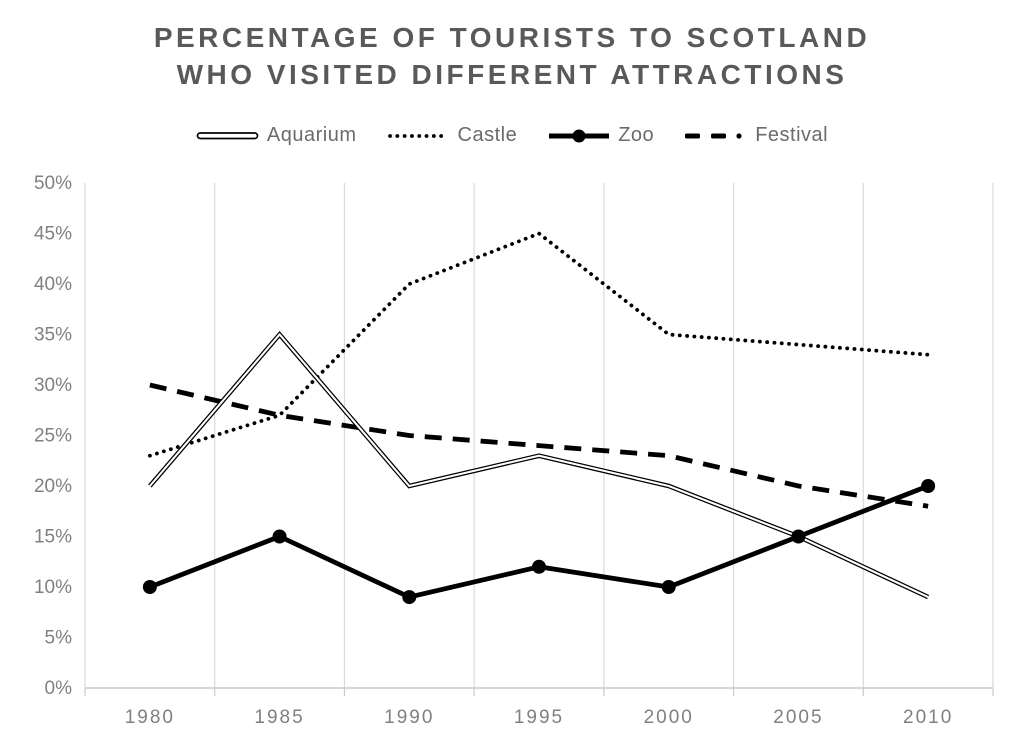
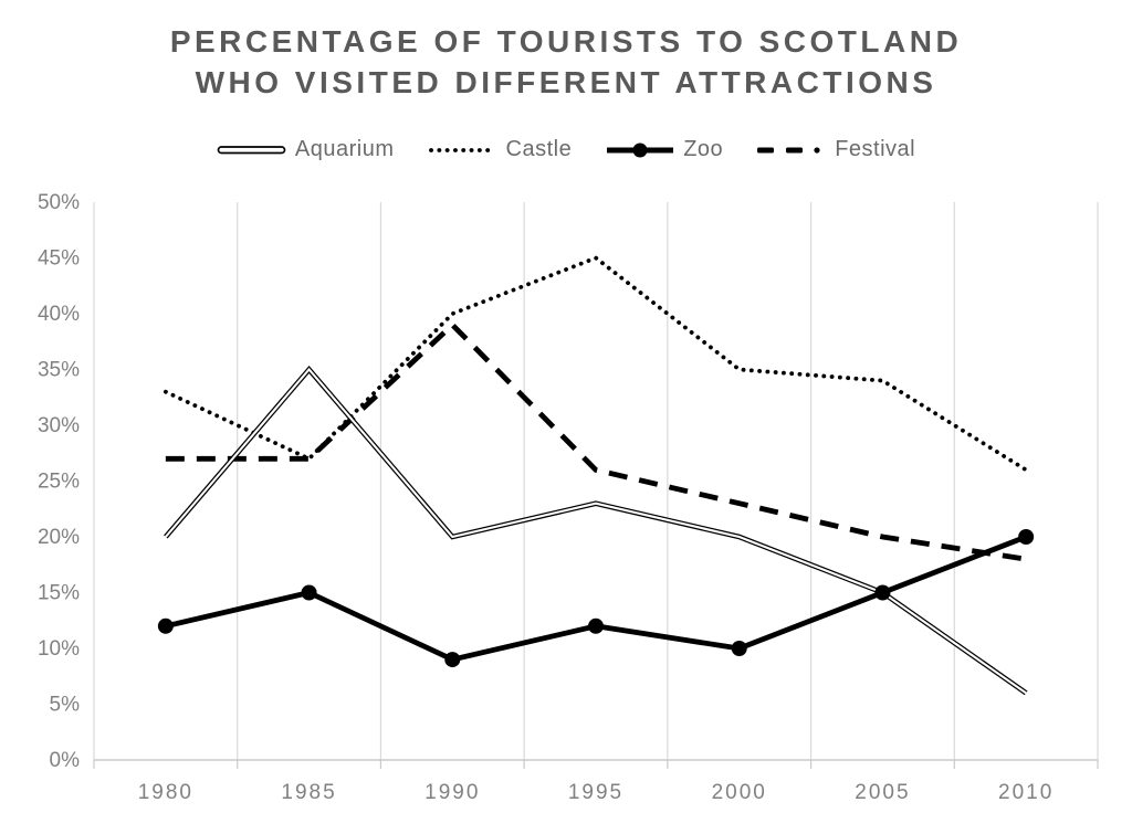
Castle/1980: 23% -> 33%
Zoo/1980: 10% -> 12%
Festival/1980: 30% -> 27%
Festival/1990: 25% -> 39%
Festival/1995: 24% -> 26%
Aquarium/2010: 9% -> 6%
Castle/2010: 33% -> 26%
